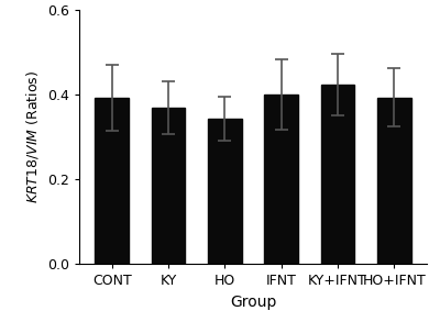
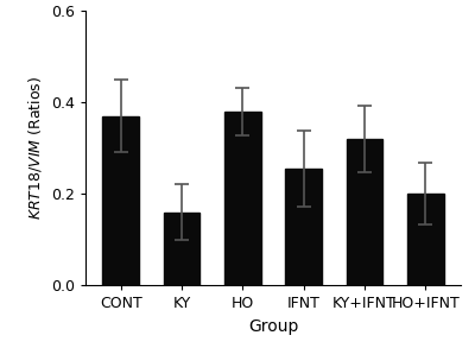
CONT: 0.392 -> 0.370
KY: 0.368 -> 0.160
HO: 0.342 -> 0.380
IFNT: 0.400 -> 0.255
KY+IFNT: 0.423 -> 0.320
HO+IFNT: 0.393 -> 0.200
